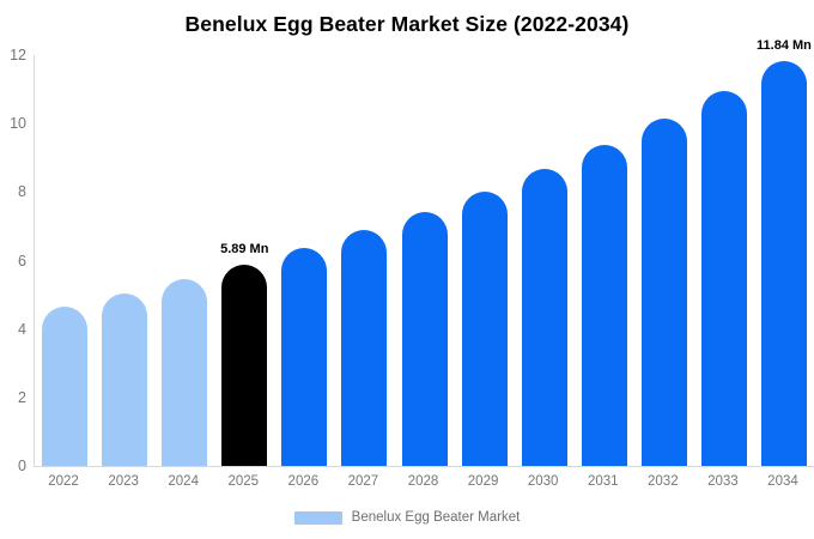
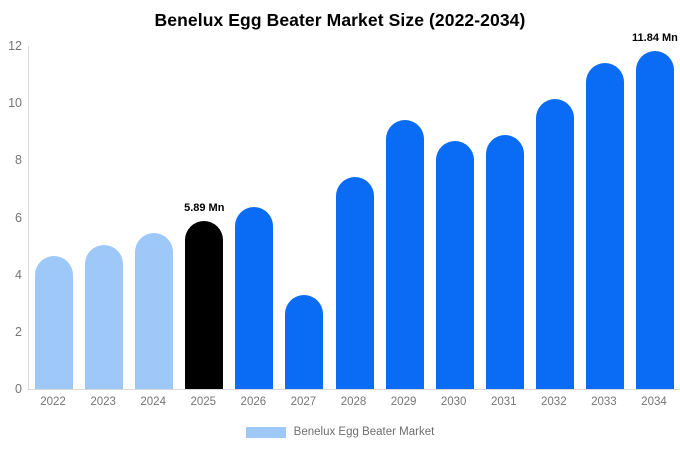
2027: 6.9 -> 3.3
2029: 8.0 -> 9.4
2031: 9.4 -> 8.9
2033: 10.9 -> 11.4
